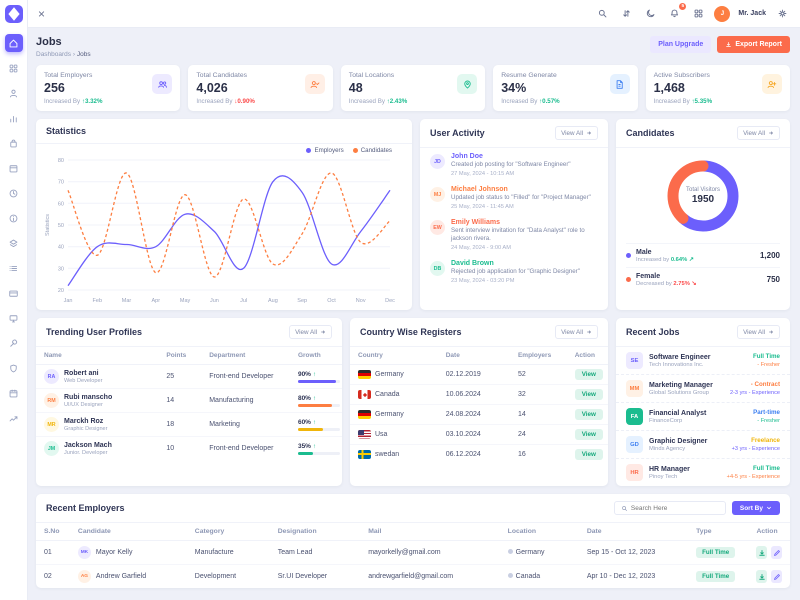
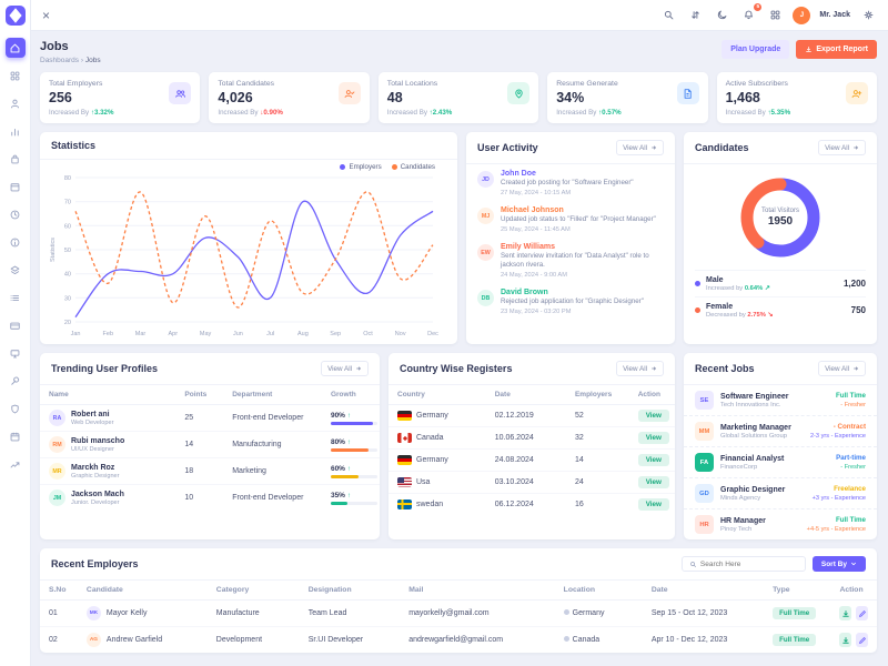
Employers/Sep: 65 -> 46
Employers/Nov: 47 -> 56
Candidates/Nov: 42 -> 38
